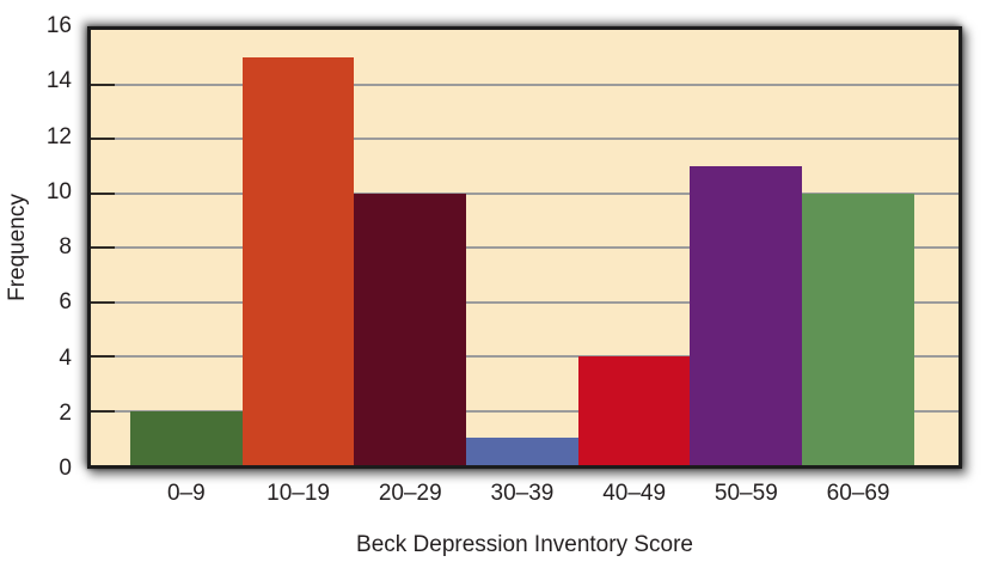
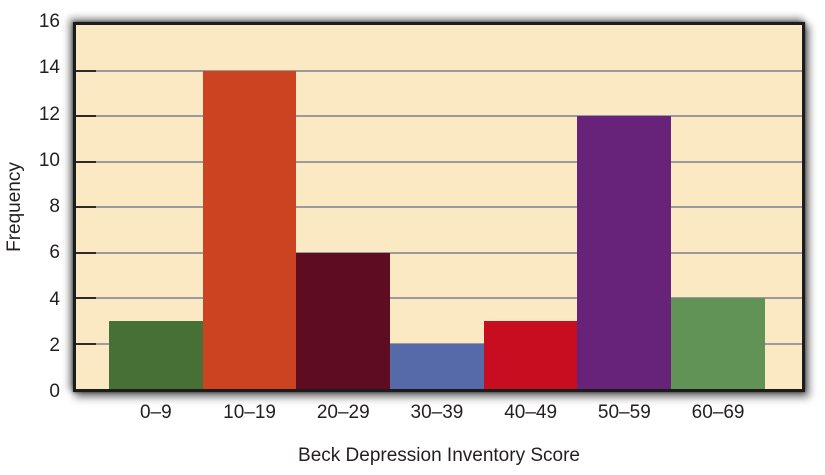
0–9: 2 -> 3
10–19: 15 -> 14
20–29: 10 -> 6
30–39: 1 -> 2
40–49: 4 -> 3
50–59: 11 -> 12
60–69: 10 -> 4
